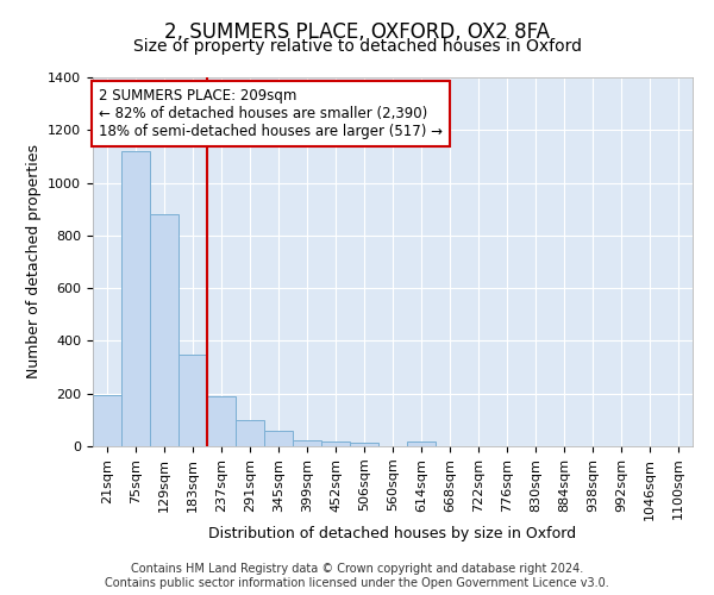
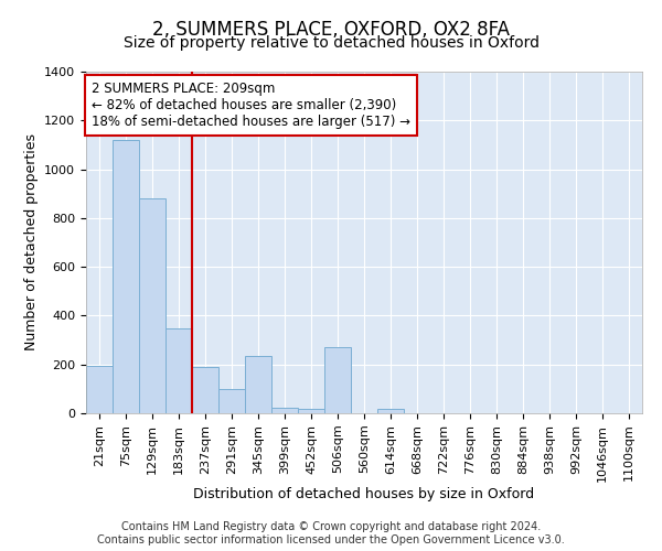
345sqm: 57 -> 235
506sqm: 15 -> 270
